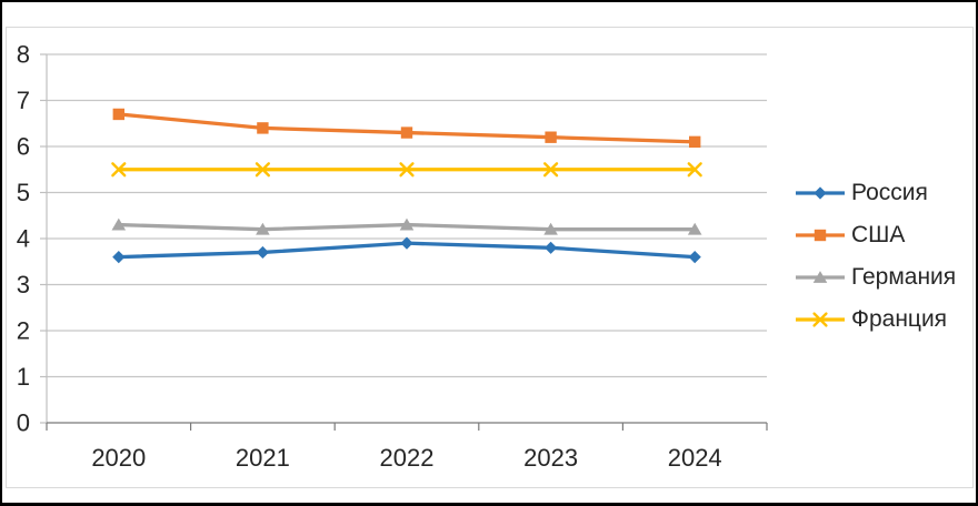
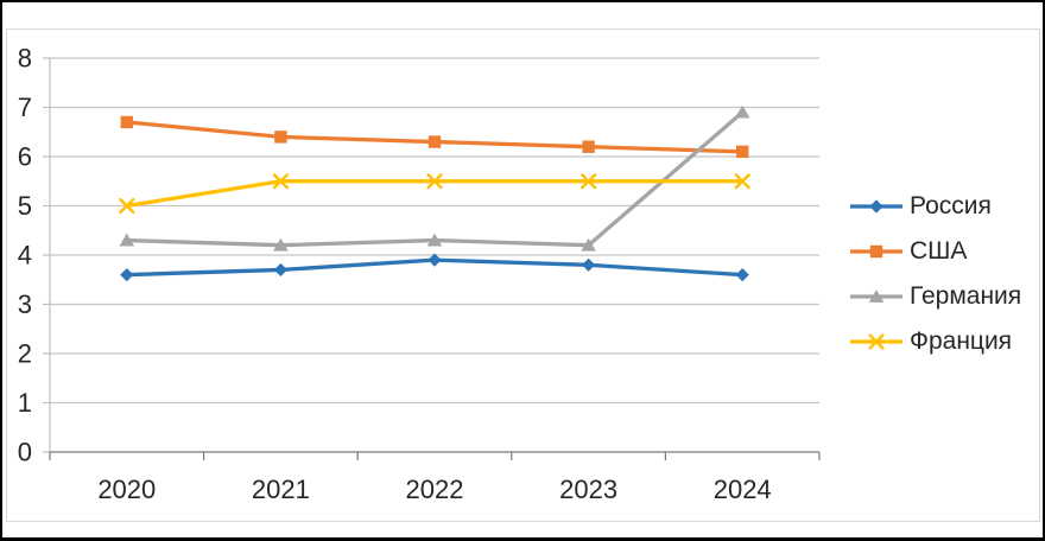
Франция/2020: 5.5 -> 5.0
Германия/2024: 4.2 -> 6.9
